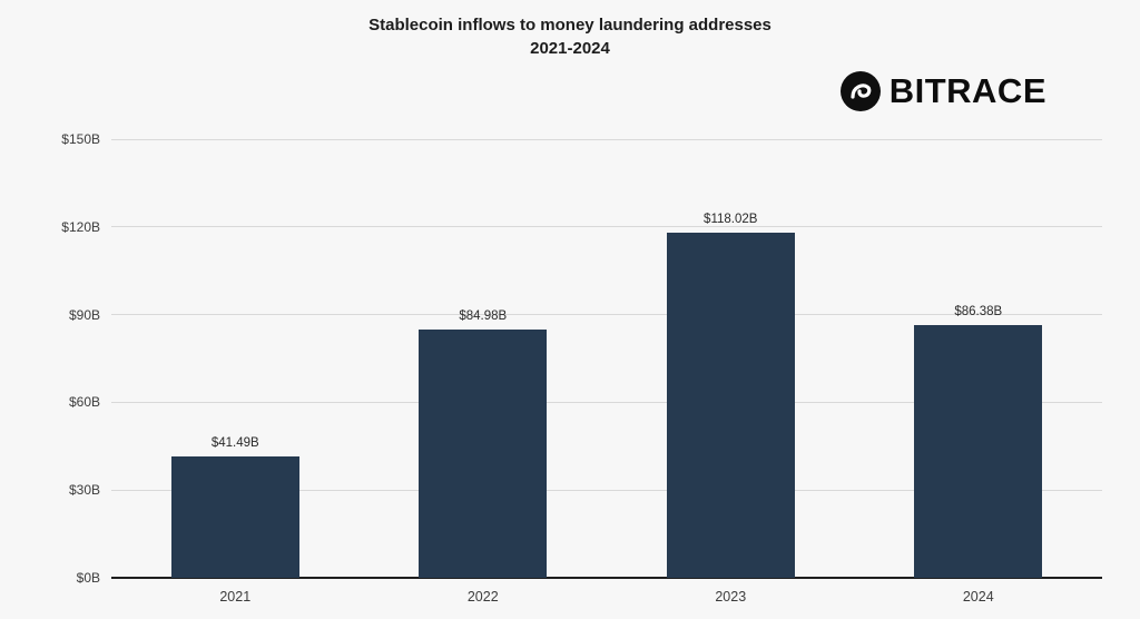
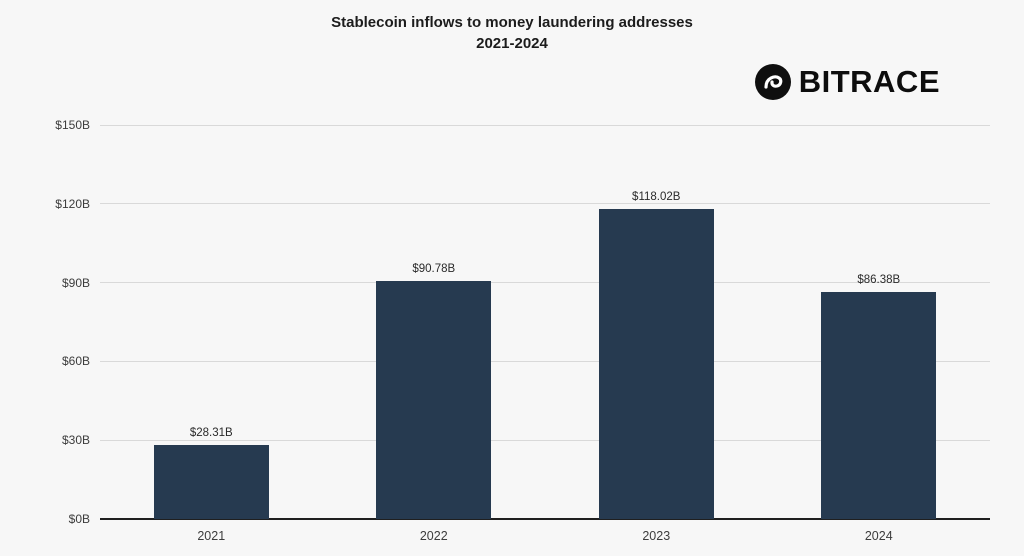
2021: $41.49B -> $28.31B
2022: $84.98B -> $90.78B
